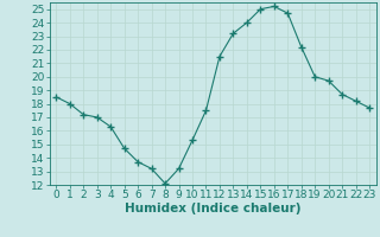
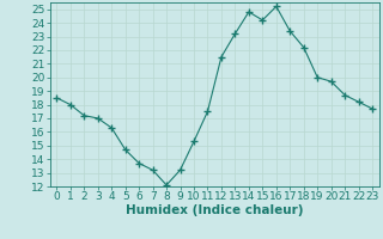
14: 24.0 -> 24.8
15: 25.0 -> 24.2
17: 24.7 -> 23.4
